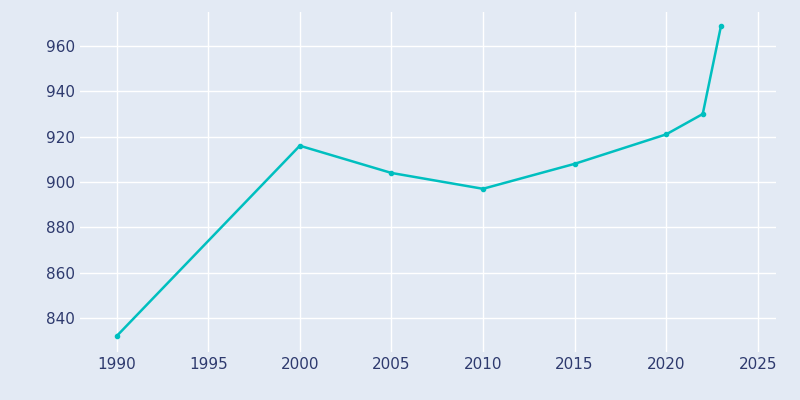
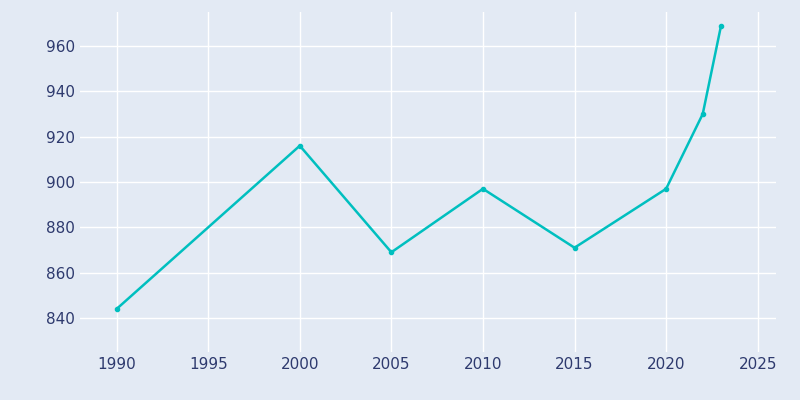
1990: 832 -> 844
2005: 904 -> 869
2015: 908 -> 871
2020: 921 -> 897
